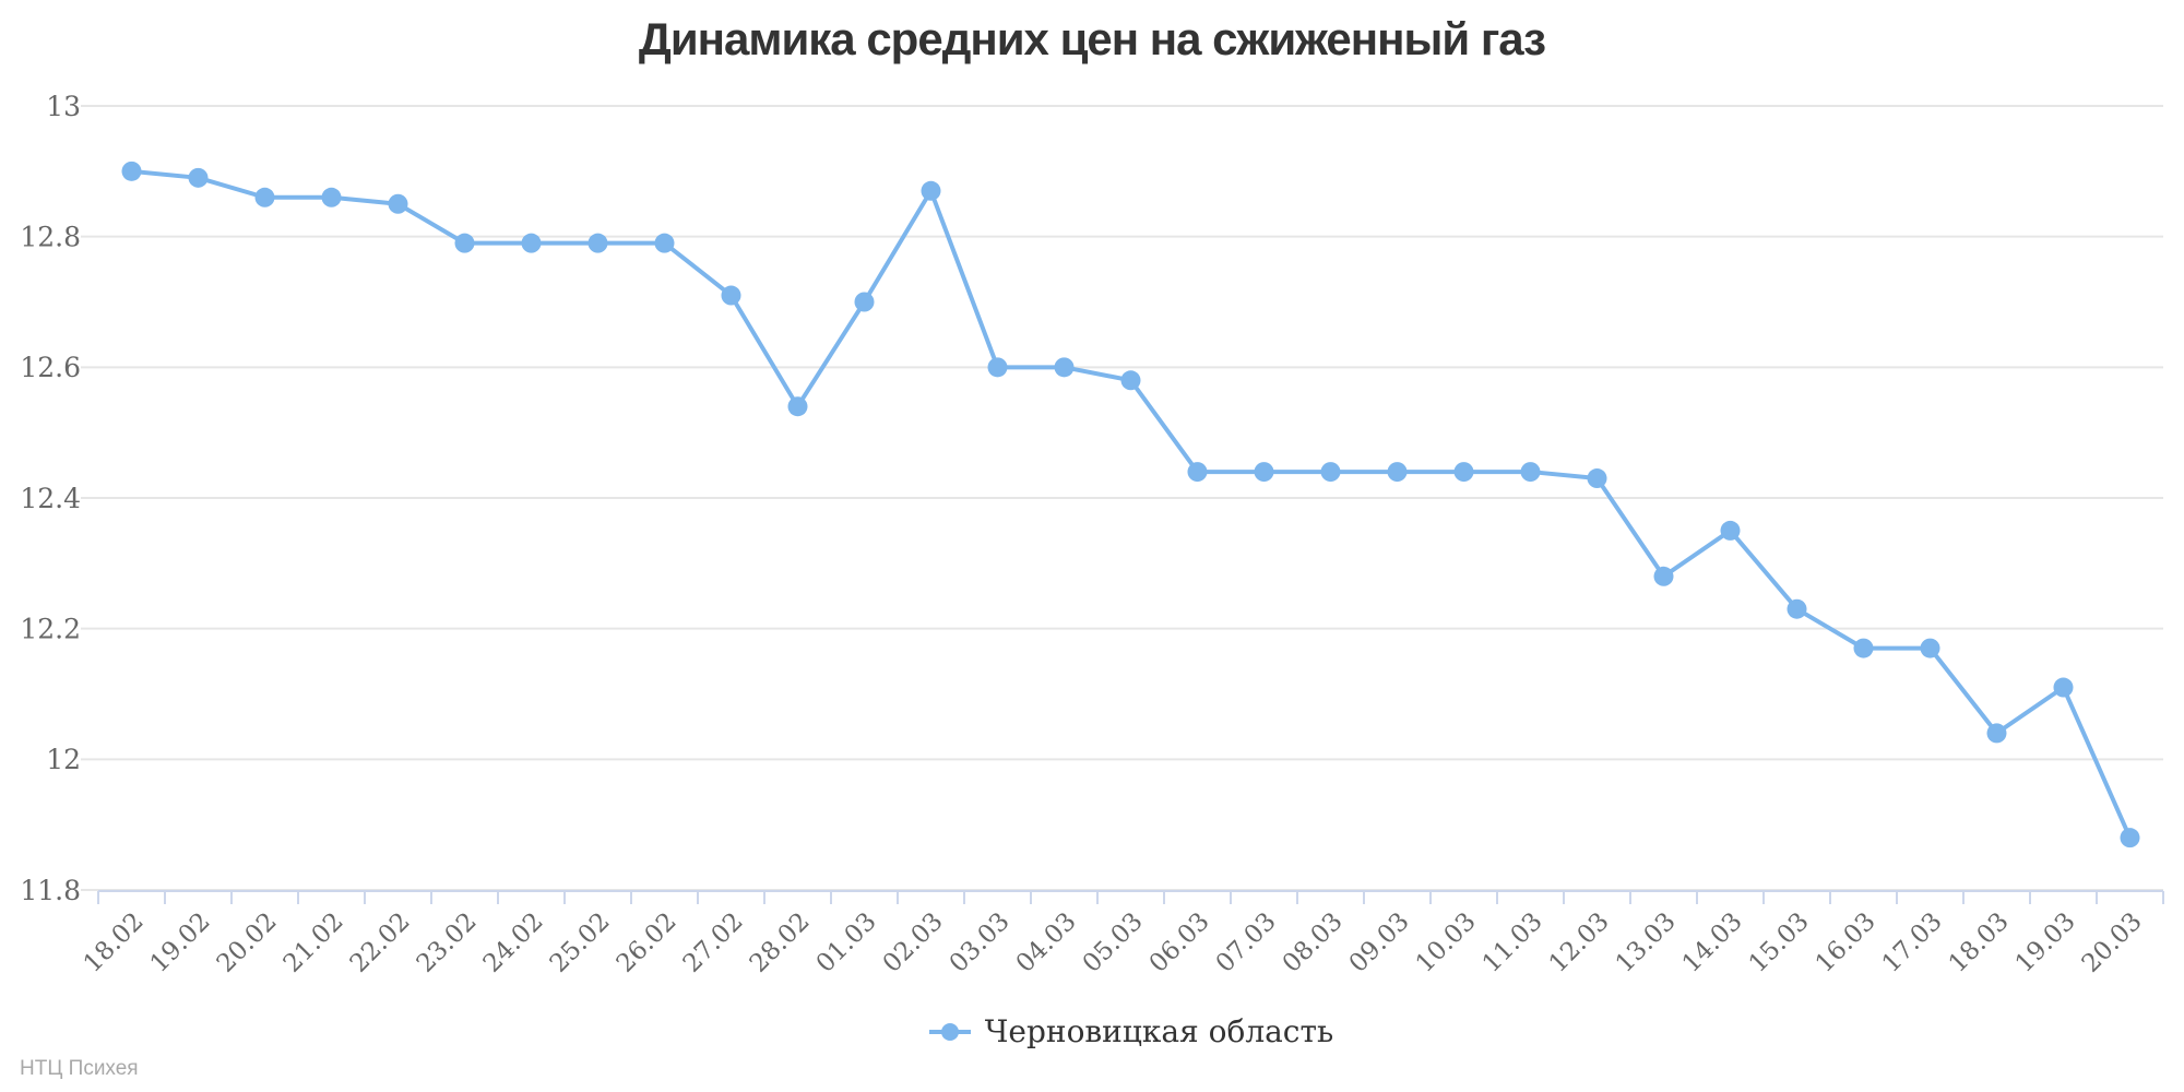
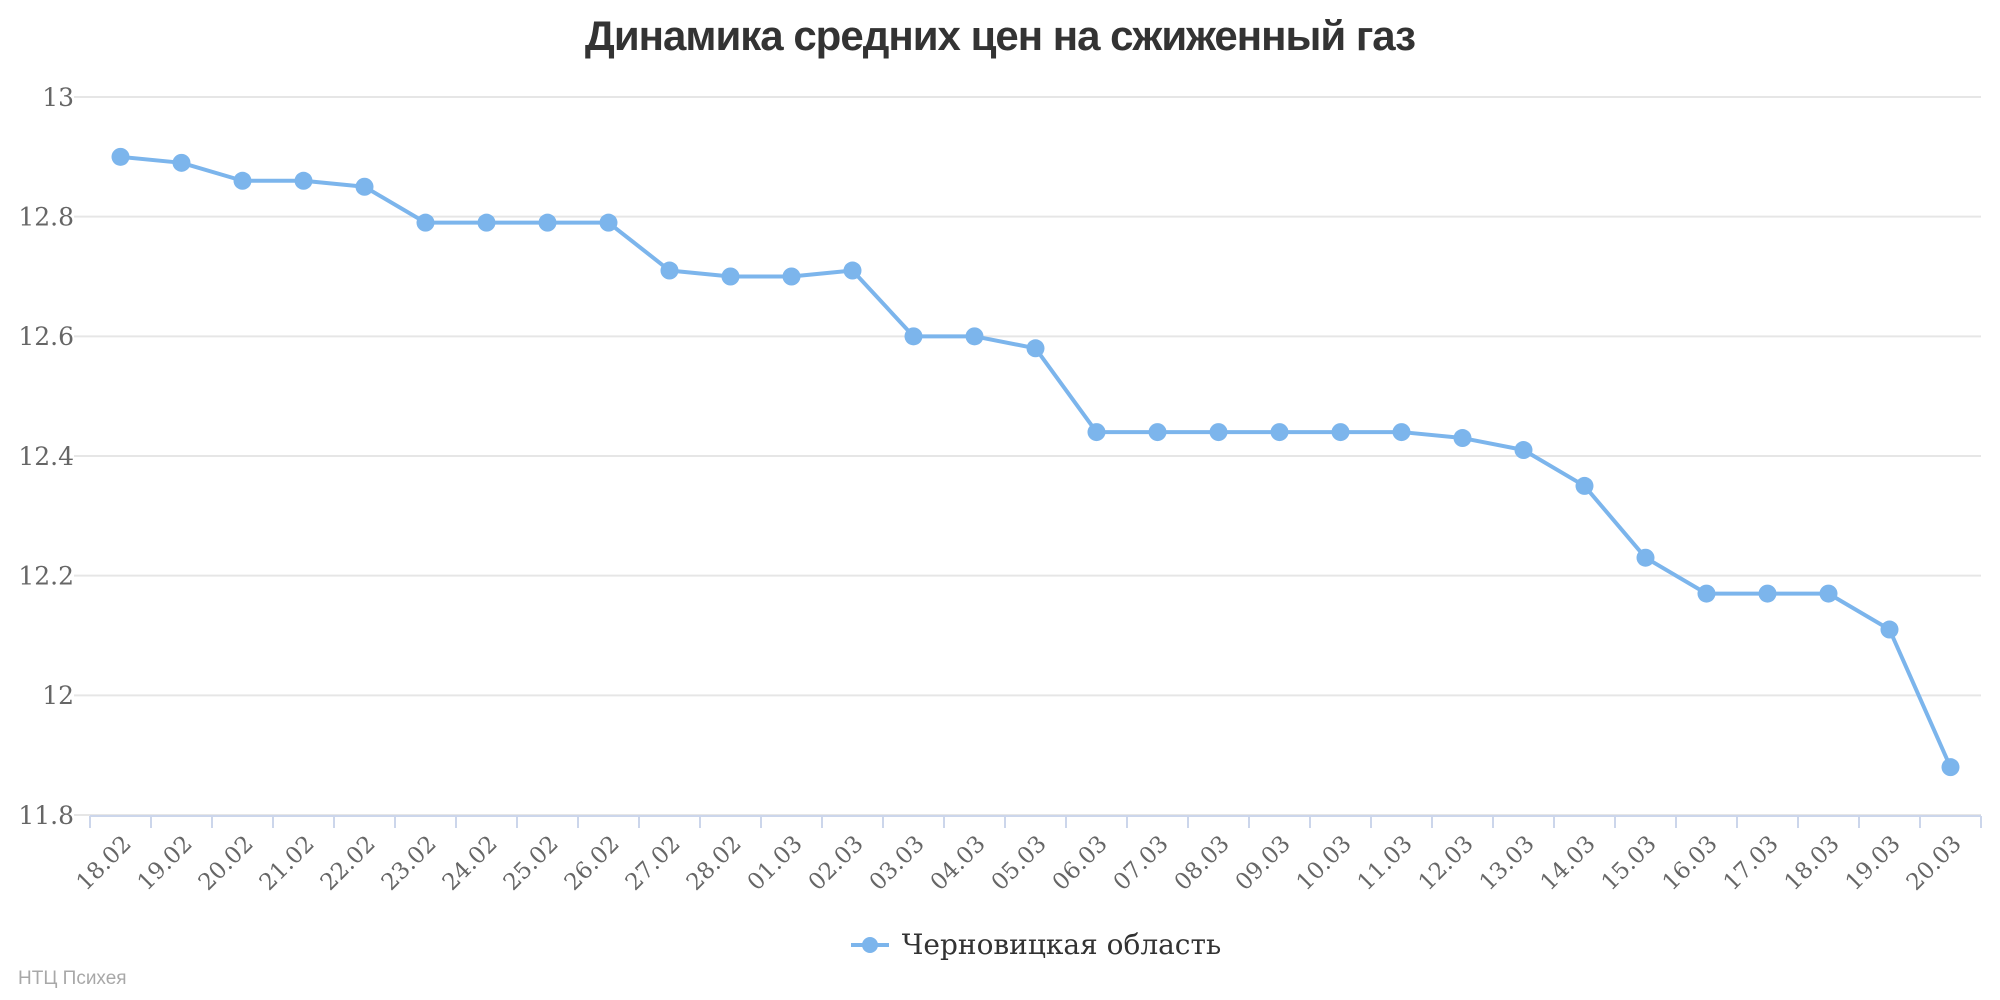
28.02: 12.54 -> 12.70
02.03: 12.87 -> 12.71
13.03: 12.28 -> 12.41
18.03: 12.04 -> 12.17
